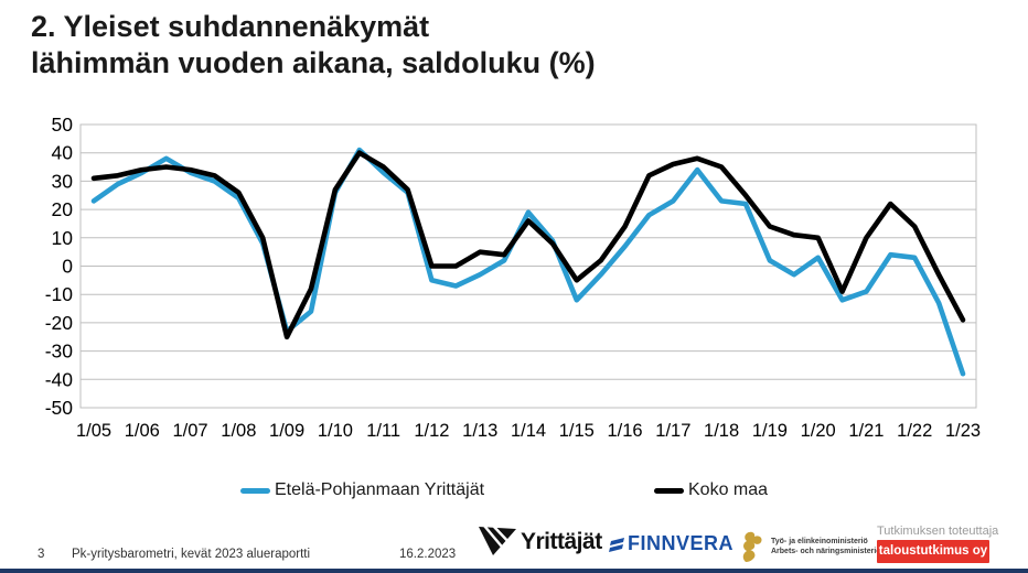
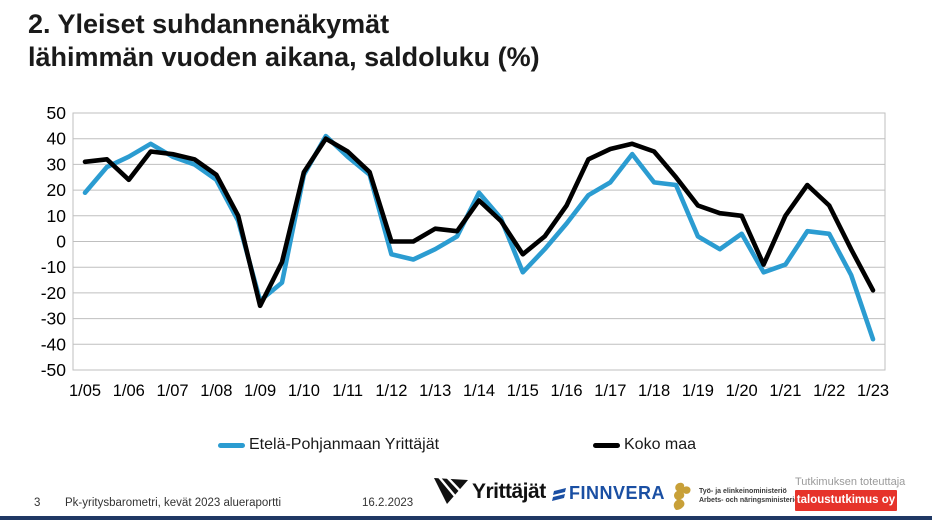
Etelä-Pohjanmaan Yrittäjät/1/05: 23 -> 19
Koko maa/1/06: 34 -> 24
